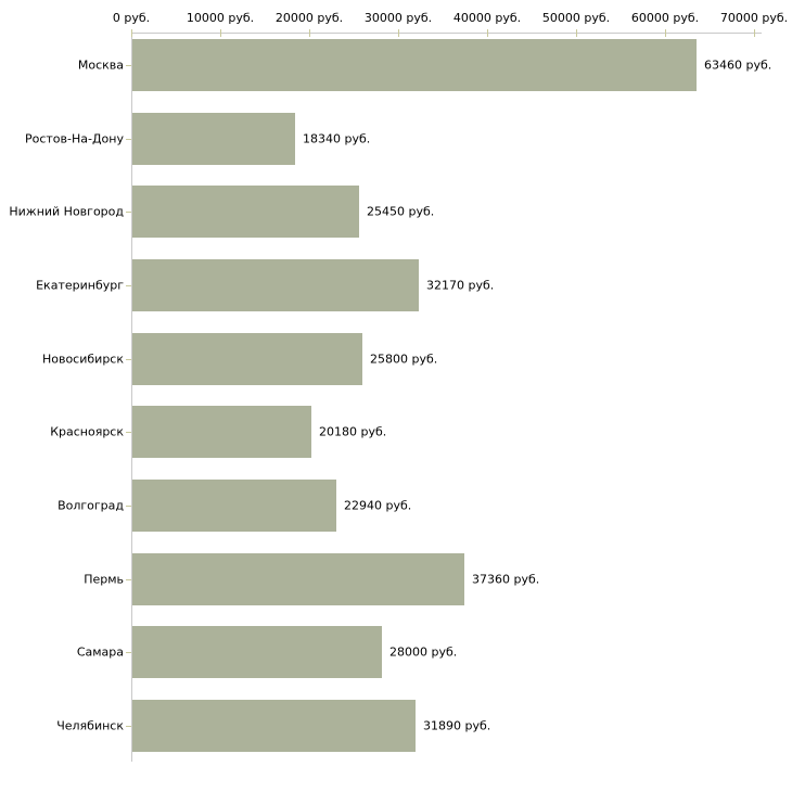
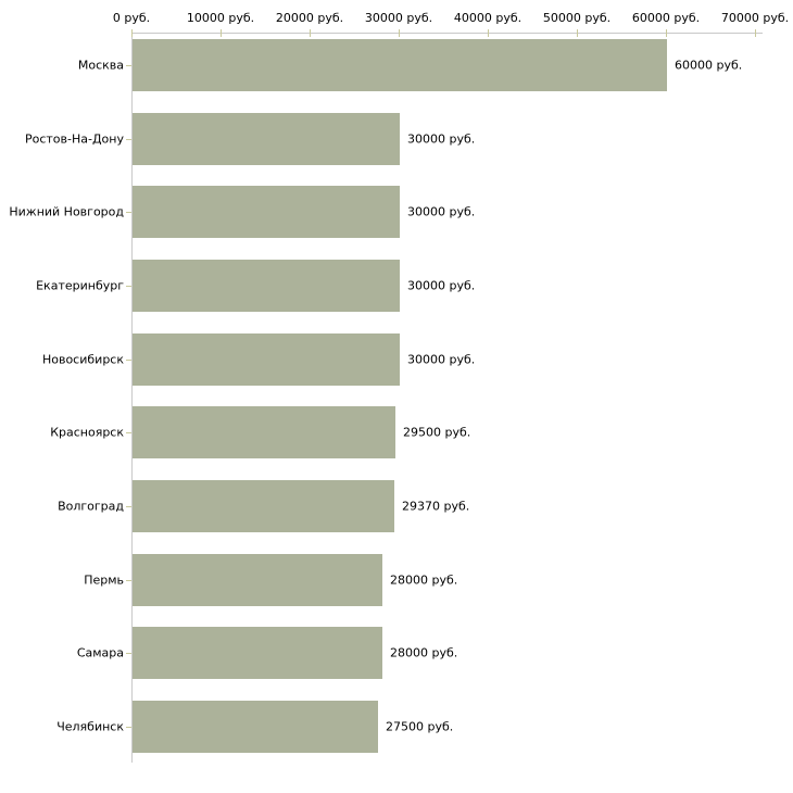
Москва: 63460 -> 60000
Ростов-На-Дону: 18340 -> 30000
Нижний Новгород: 25450 -> 30000
Екатеринбург: 32170 -> 30000
Новосибирск: 25800 -> 30000
Красноярск: 20180 -> 29500
Волгоград: 22940 -> 29370
Пермь: 37360 -> 28000
Челябинск: 31890 -> 27500
